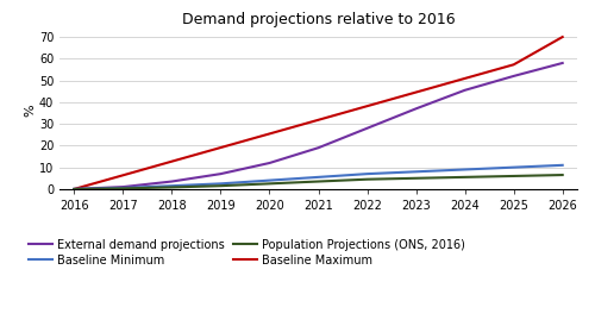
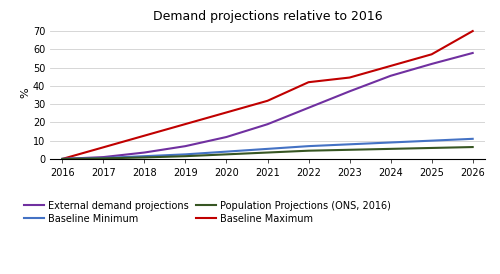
Baseline Maximum/2022: 38 -> 42
